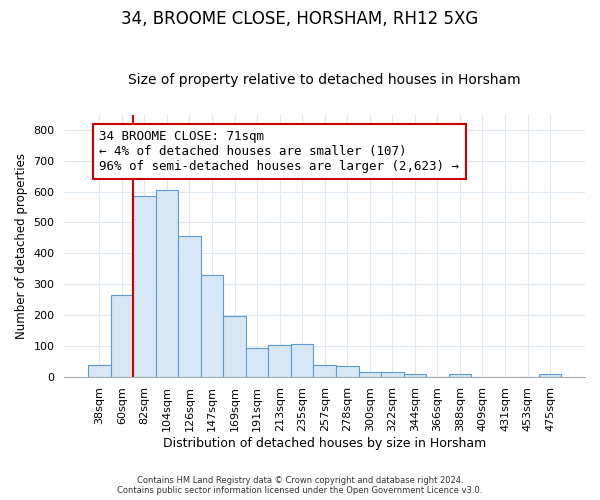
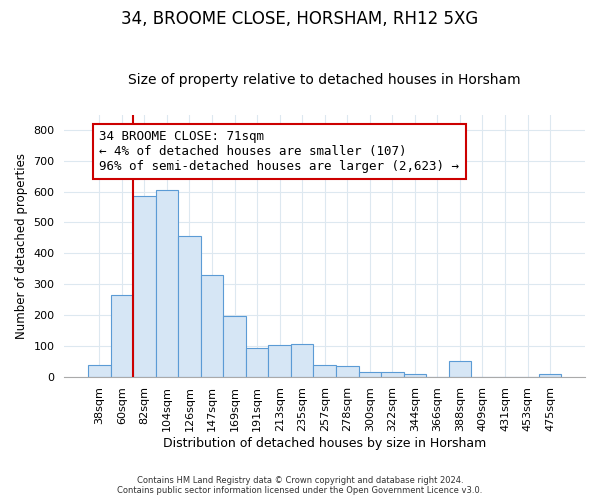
388sqm: 8 -> 50
